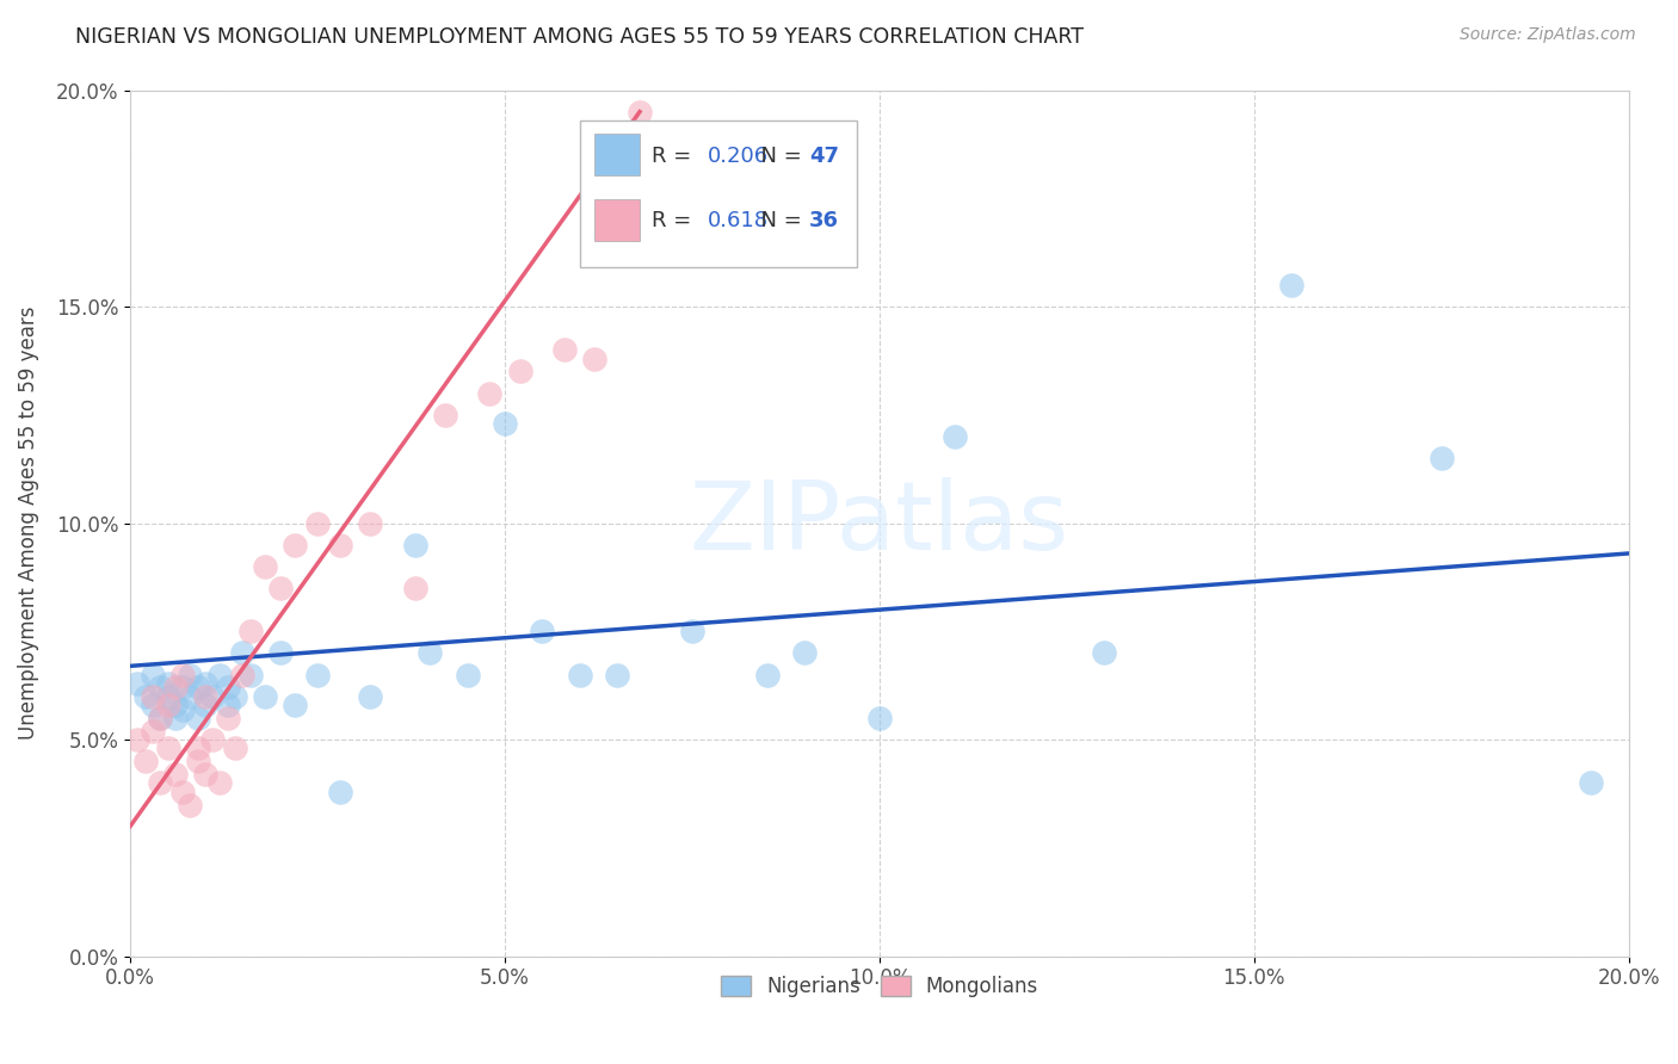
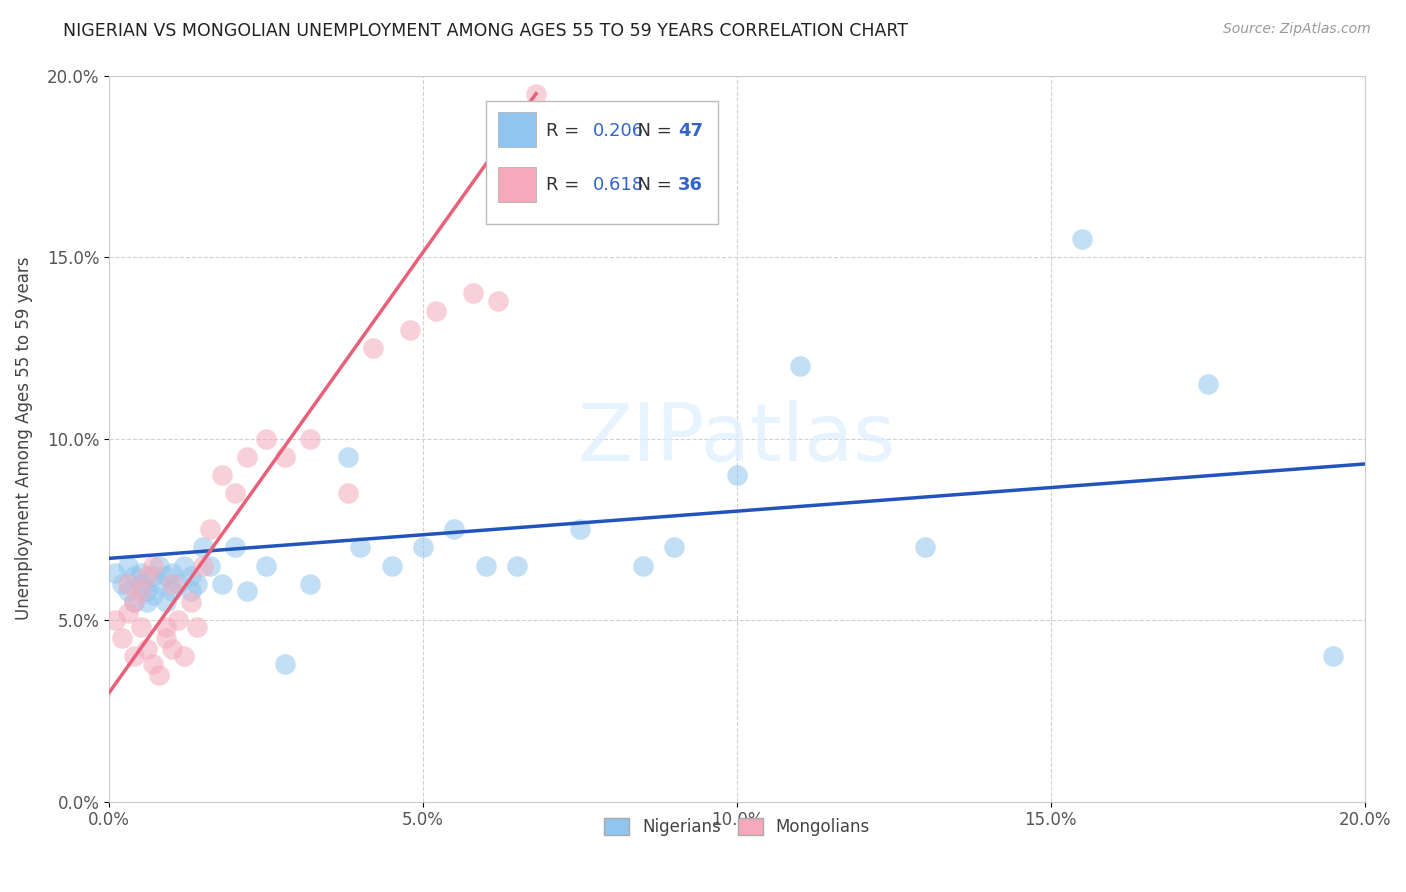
Nigerians/5.0%: 12.3% -> 7.0%
Nigerians/10.0%: 5.5% -> 9.0%
